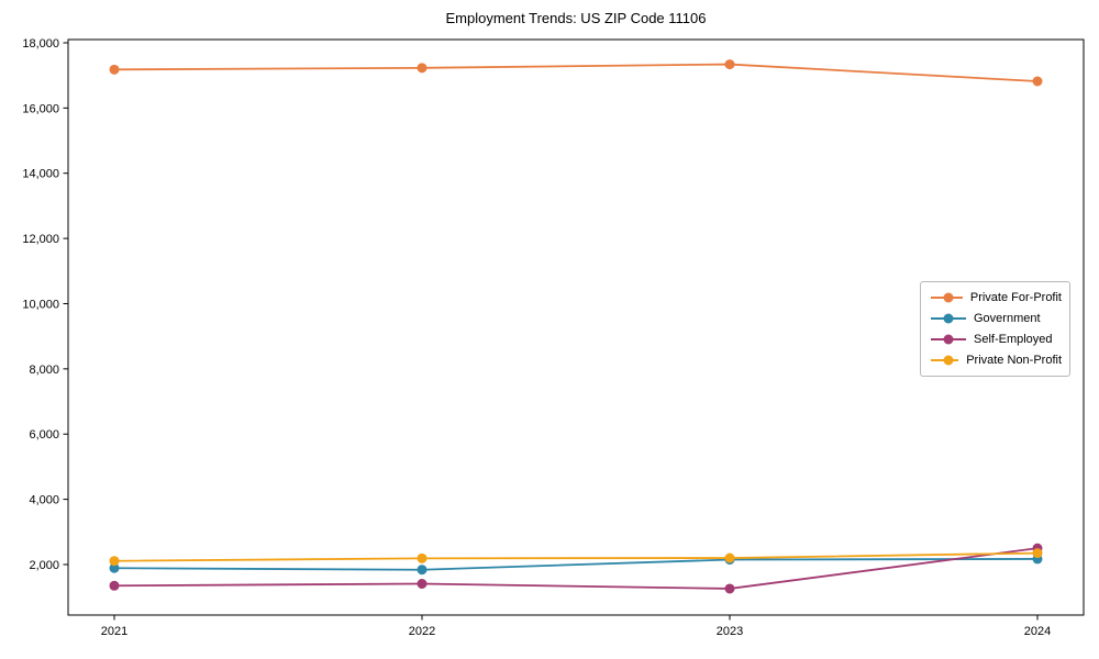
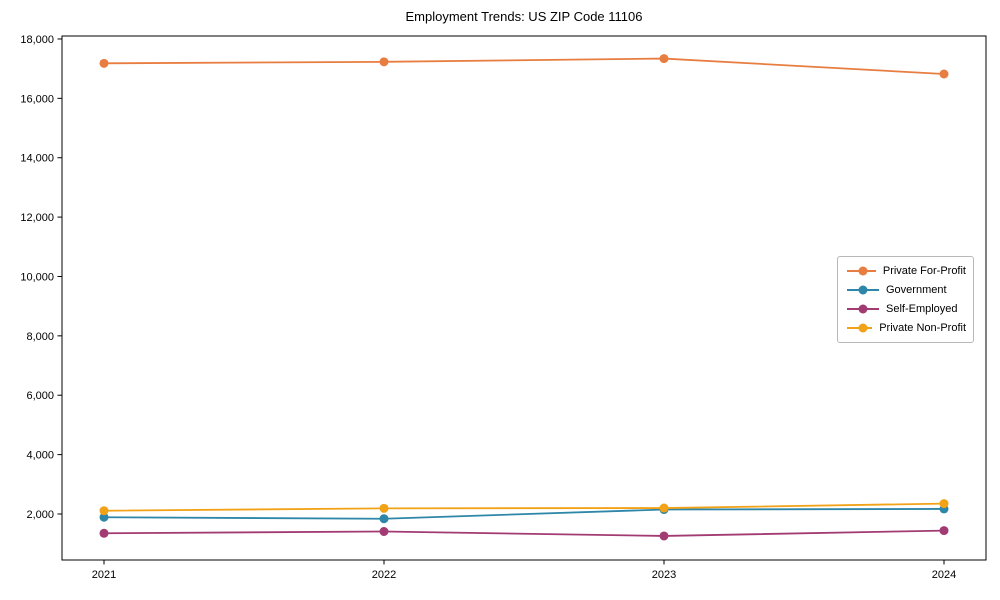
Self-Employed/2024: 2500 -> 1400
